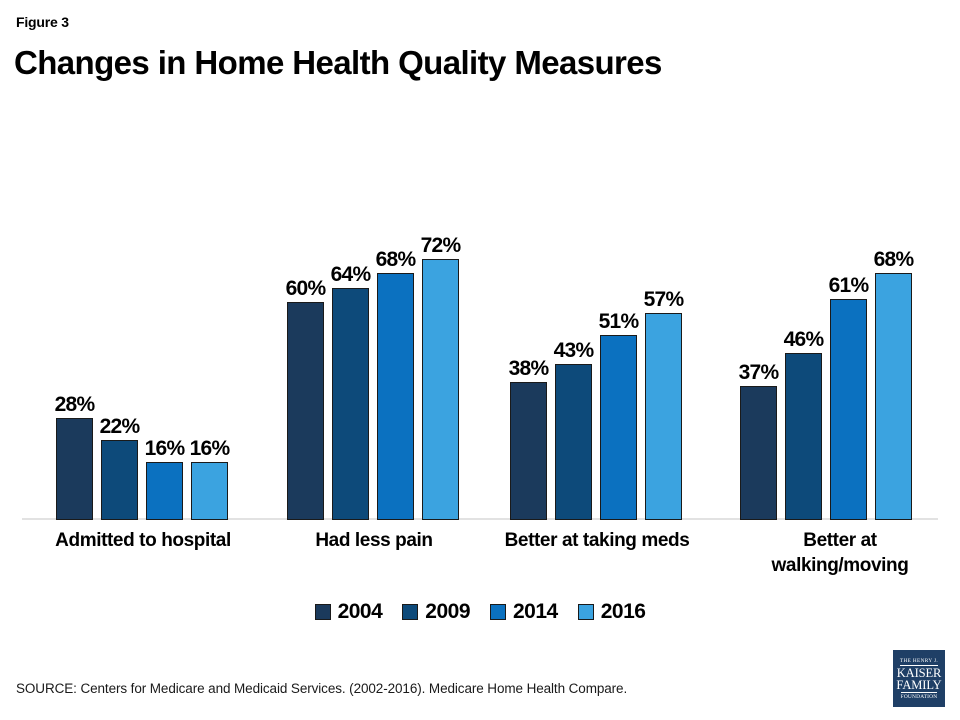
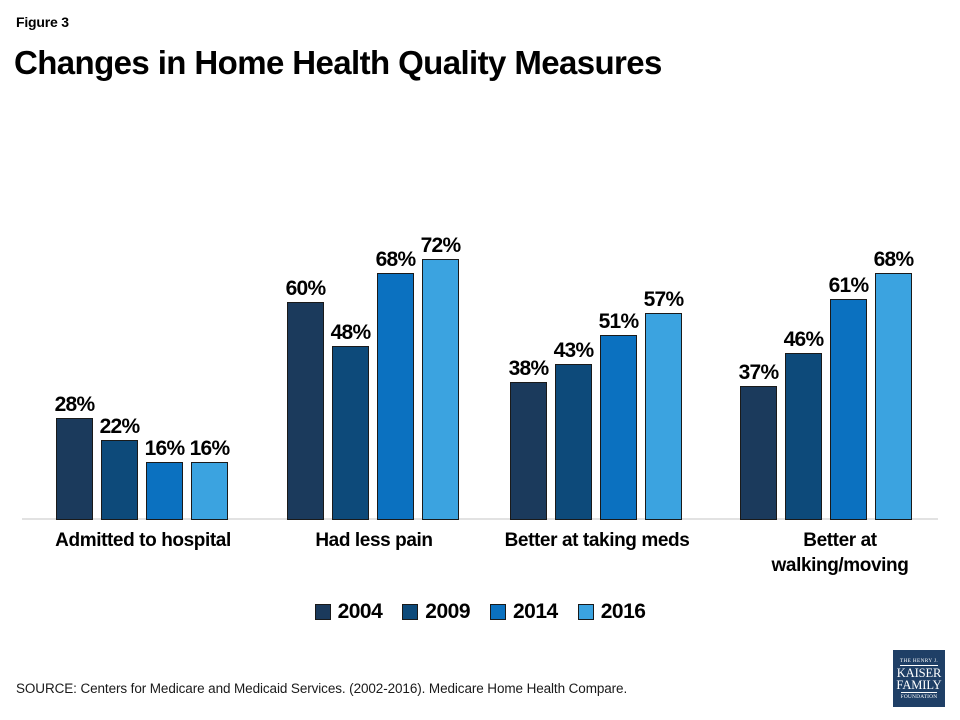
2009/Had less pain: 64% -> 48%
